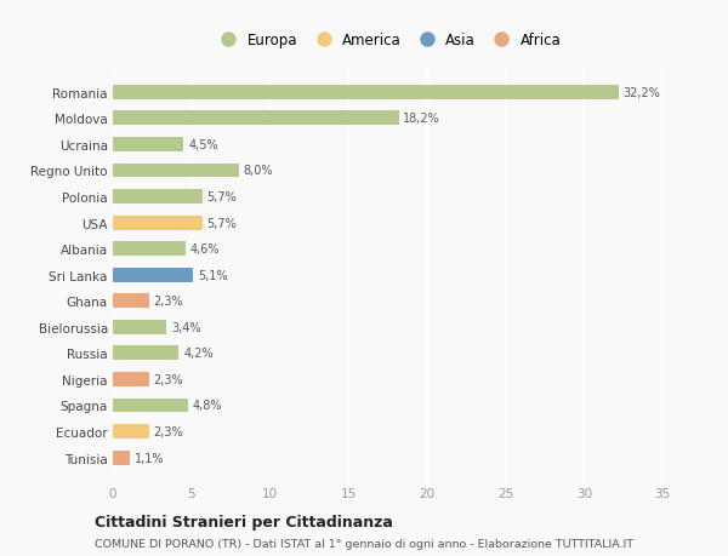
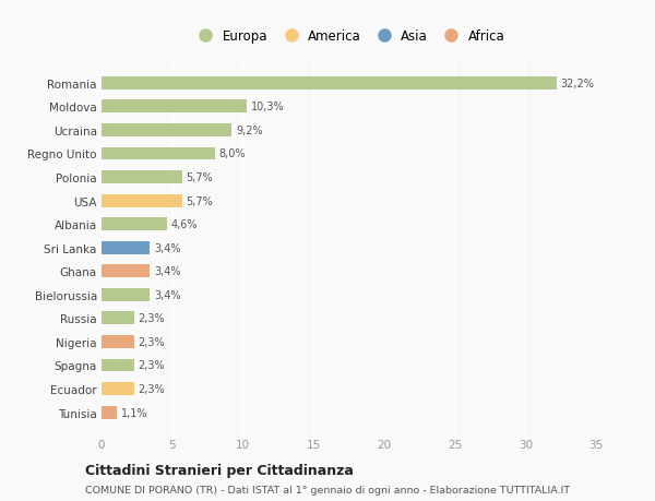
Moldova: 18,2% -> 10,3%
Ucraina: 4,5% -> 9,2%
Sri Lanka: 5,1% -> 3,4%
Ghana: 2,3% -> 3,4%
Russia: 4,2% -> 2,3%
Spagna: 4,8% -> 2,3%
